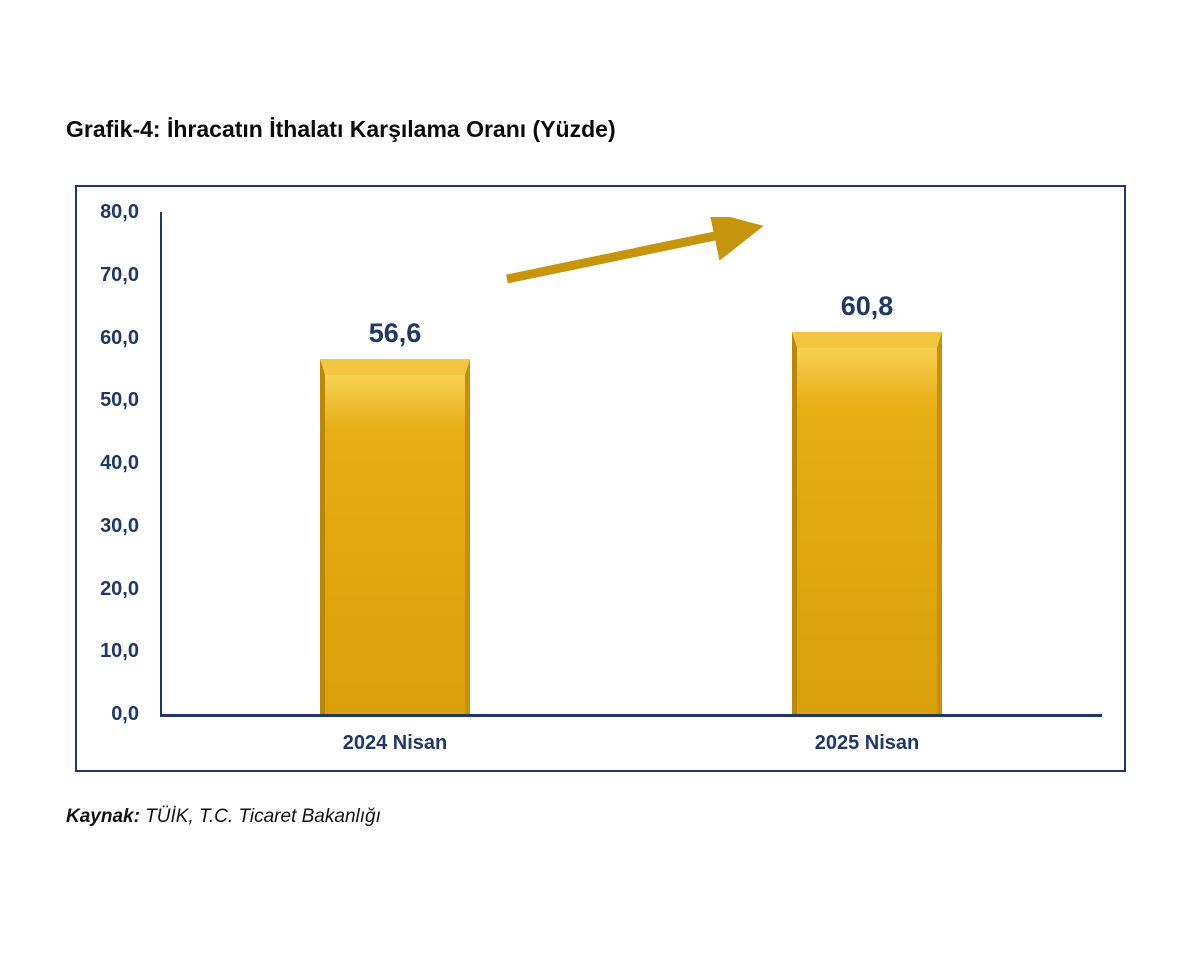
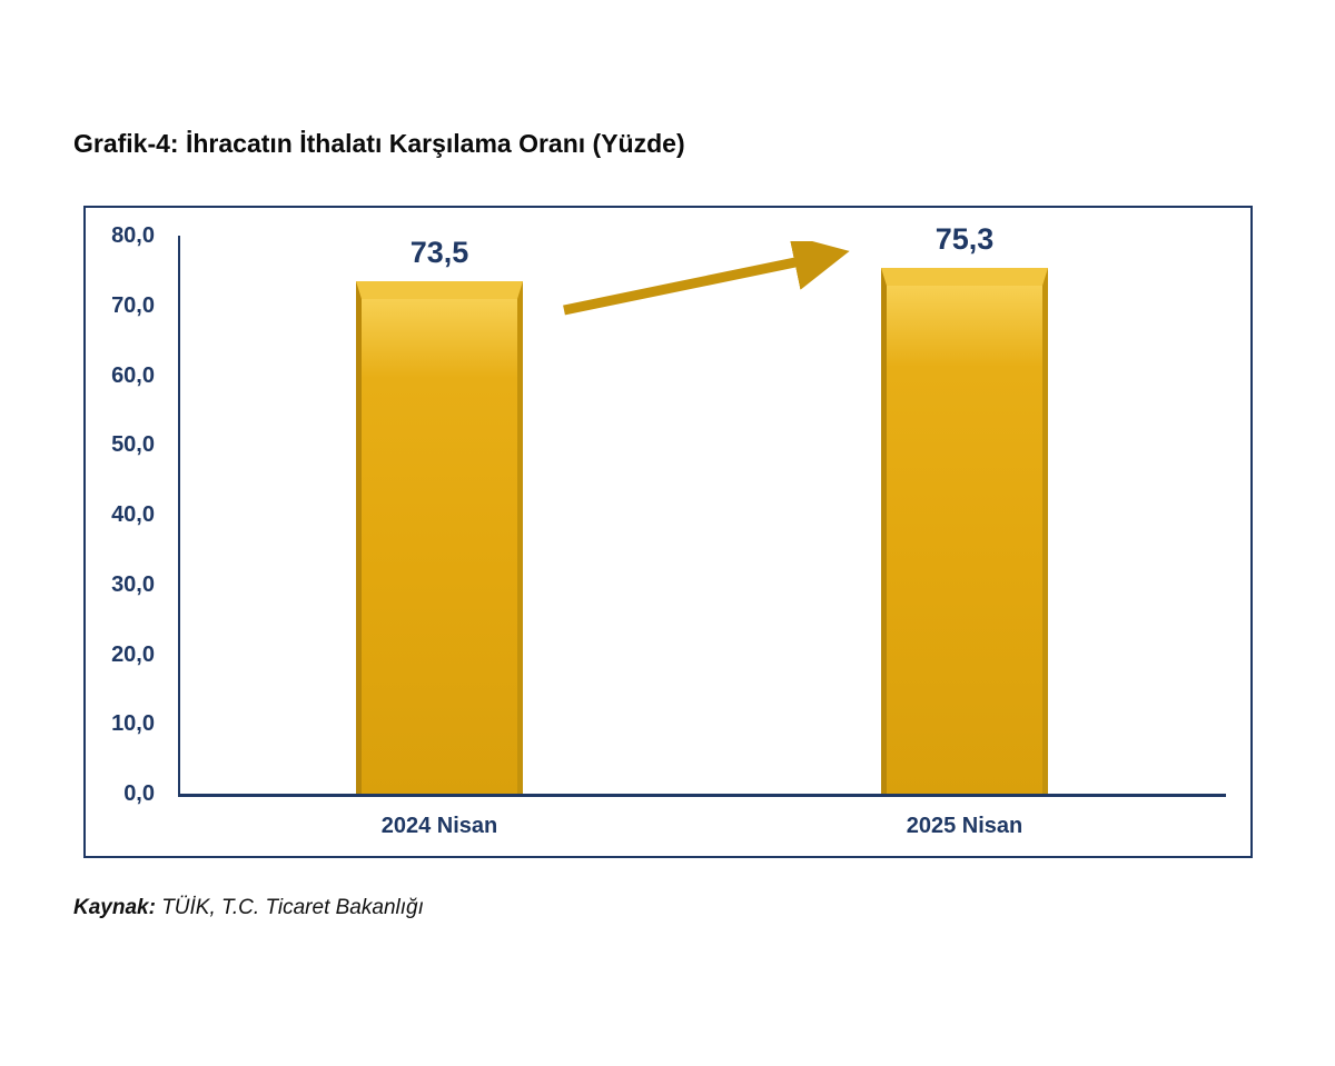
2024 Nisan: 56,6 -> 73,5
2025 Nisan: 60,8 -> 75,3
